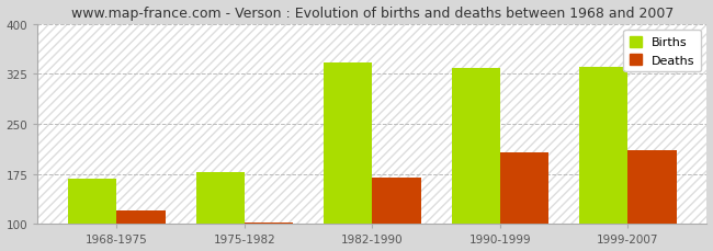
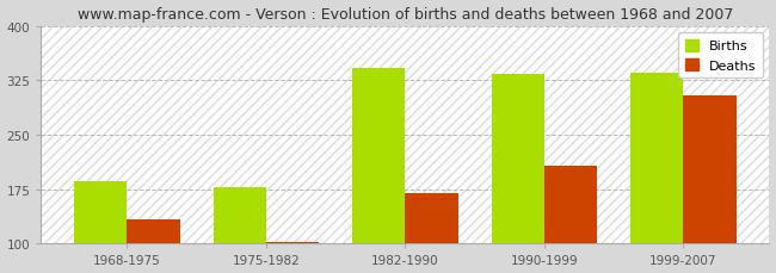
Births/1968-1975: 168 -> 186
Deaths/1968-1975: 120 -> 134
Deaths/1999-2007: 210 -> 304
